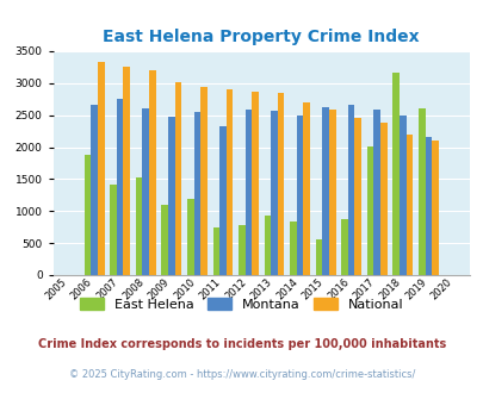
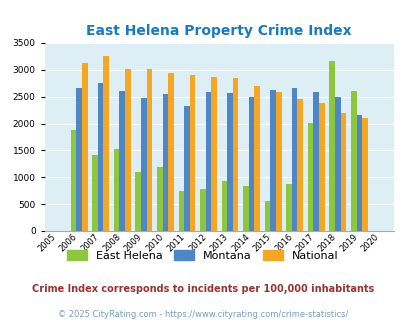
National/2006: 3330 -> 3120
National/2008: 3200 -> 3020
